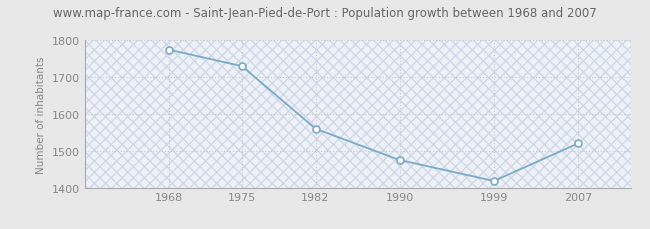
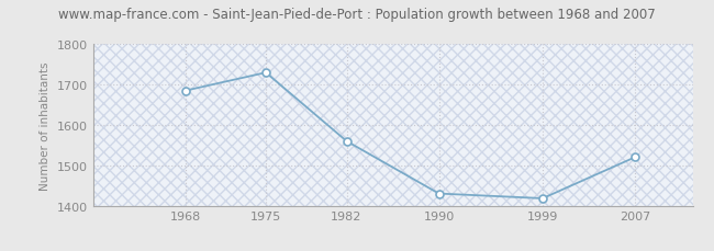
1968: 1775 -> 1685
1990: 1475 -> 1430
